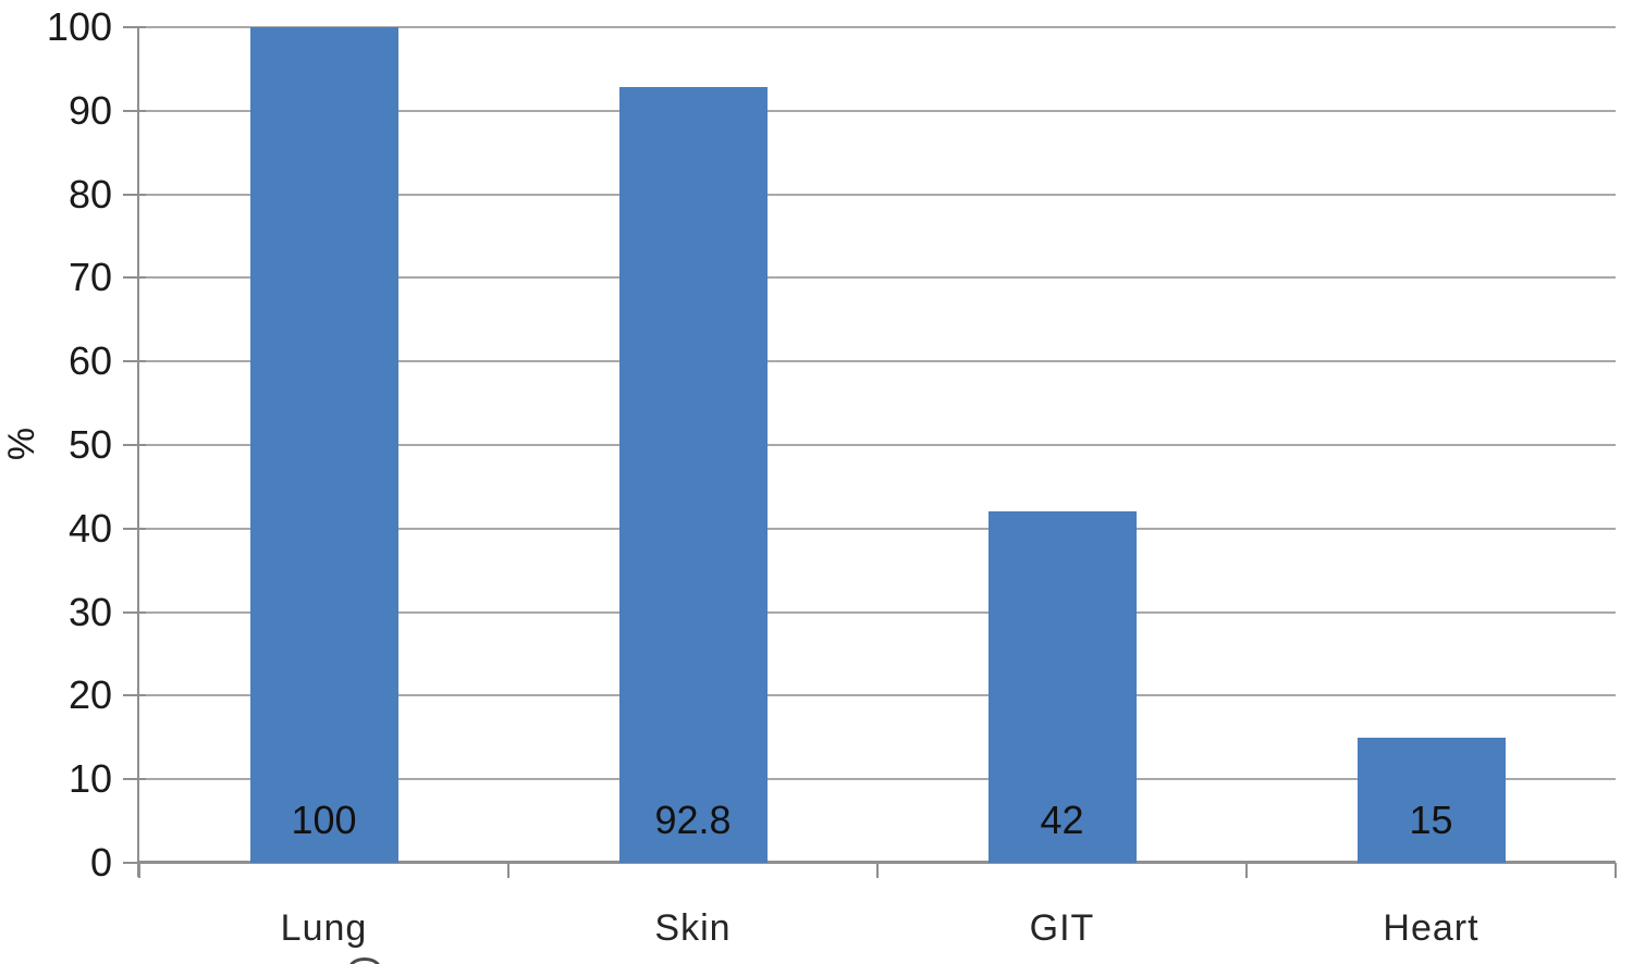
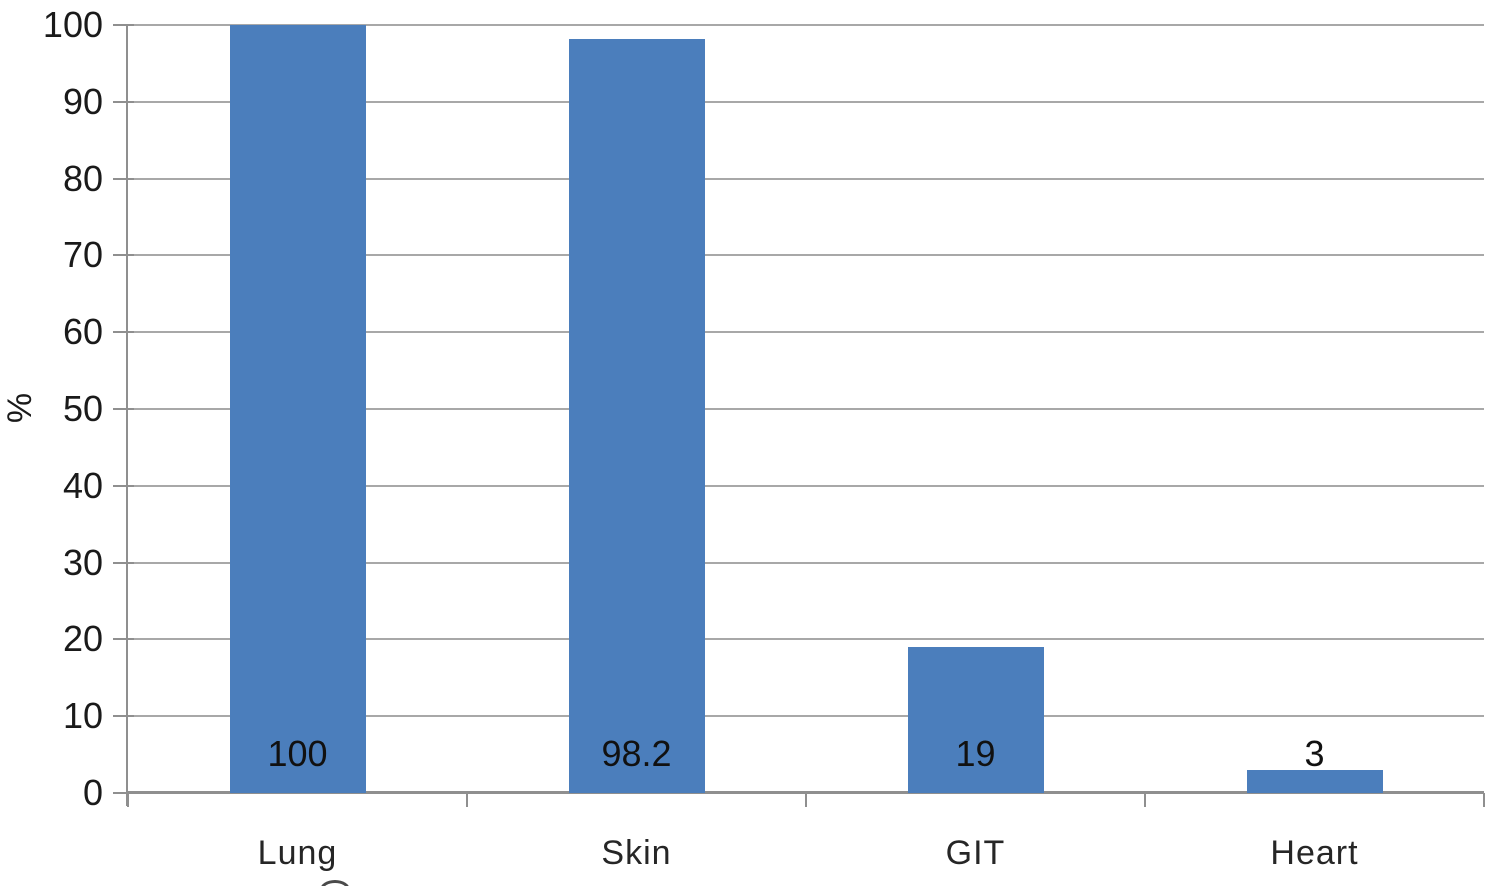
Skin: 92.8 -> 98.2
GIT: 42 -> 19
Heart: 15 -> 3
